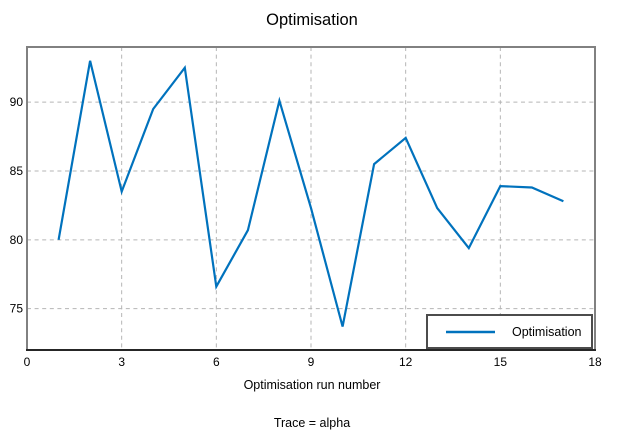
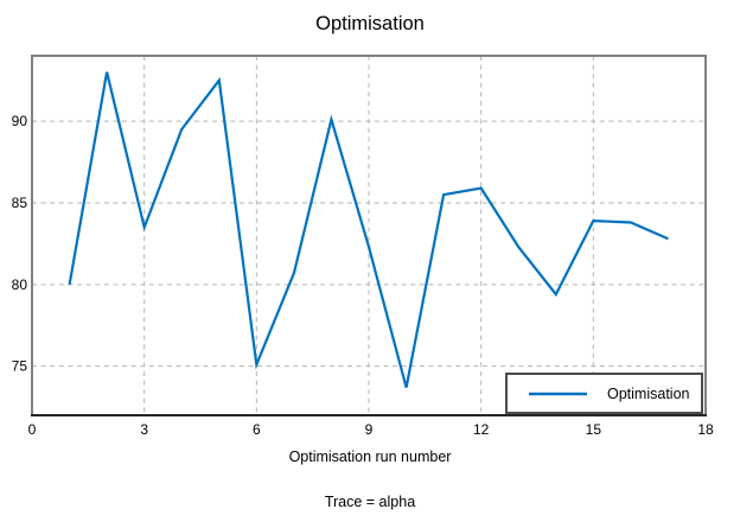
6: 76.6 -> 75.1
12: 87.4 -> 85.9
